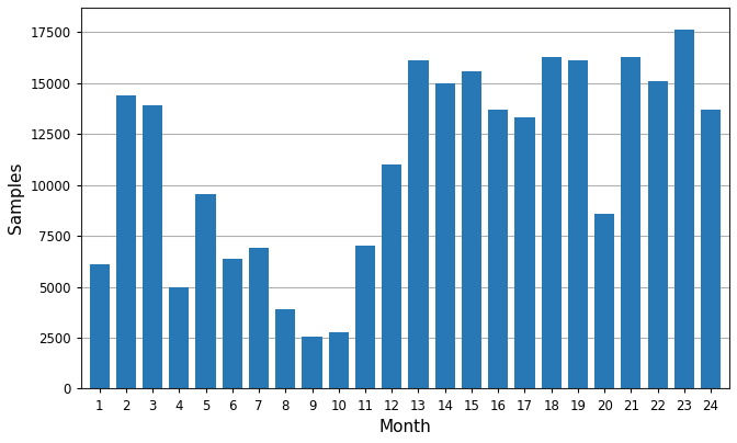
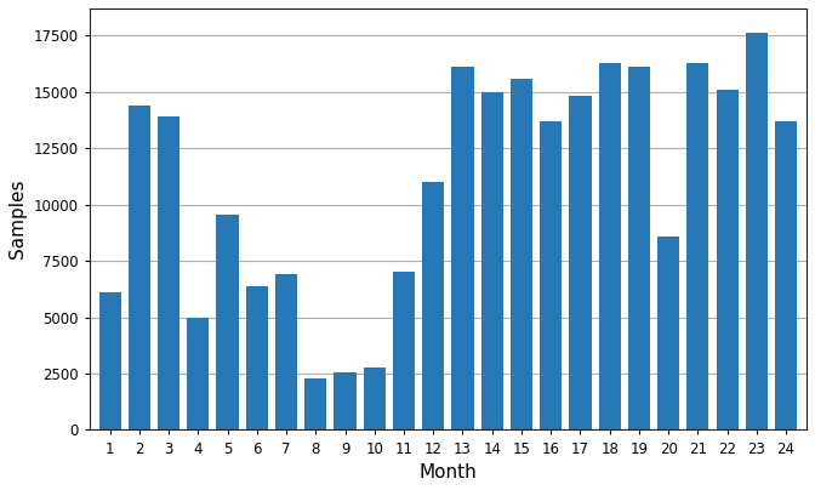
8: 3900 -> 2300
17: 13300 -> 14800
